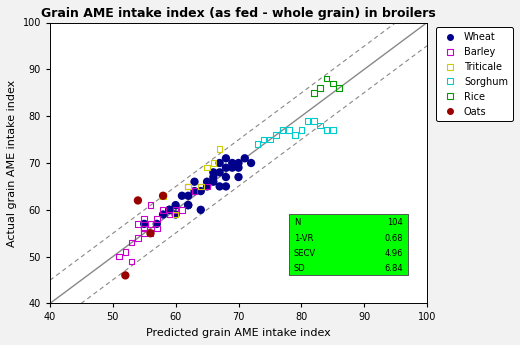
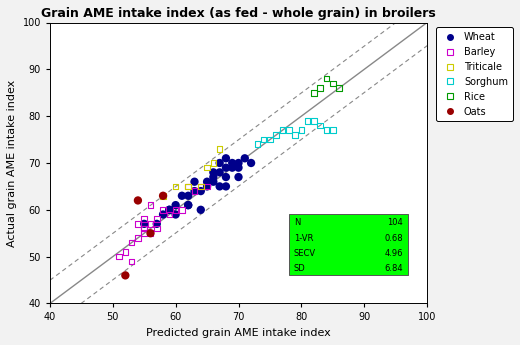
Triticale/60: 59 -> 65
